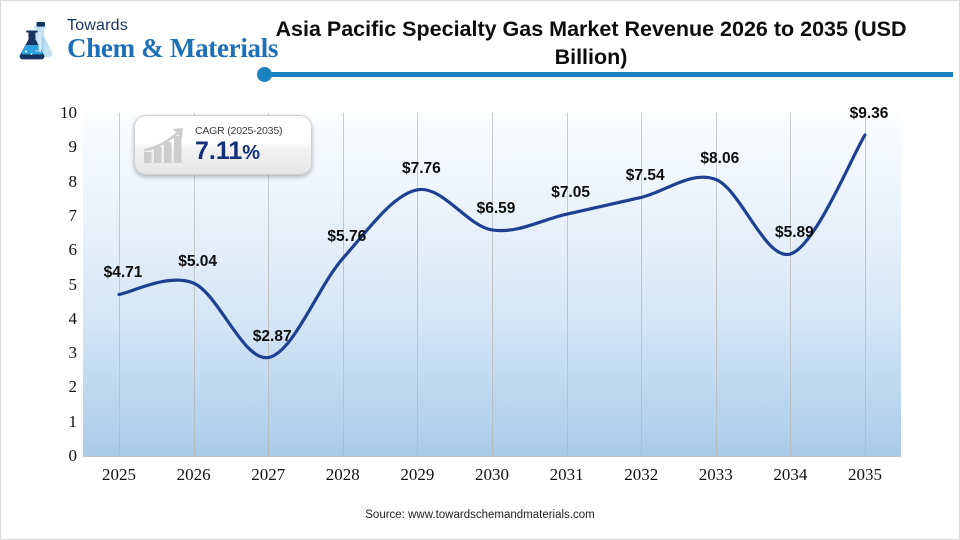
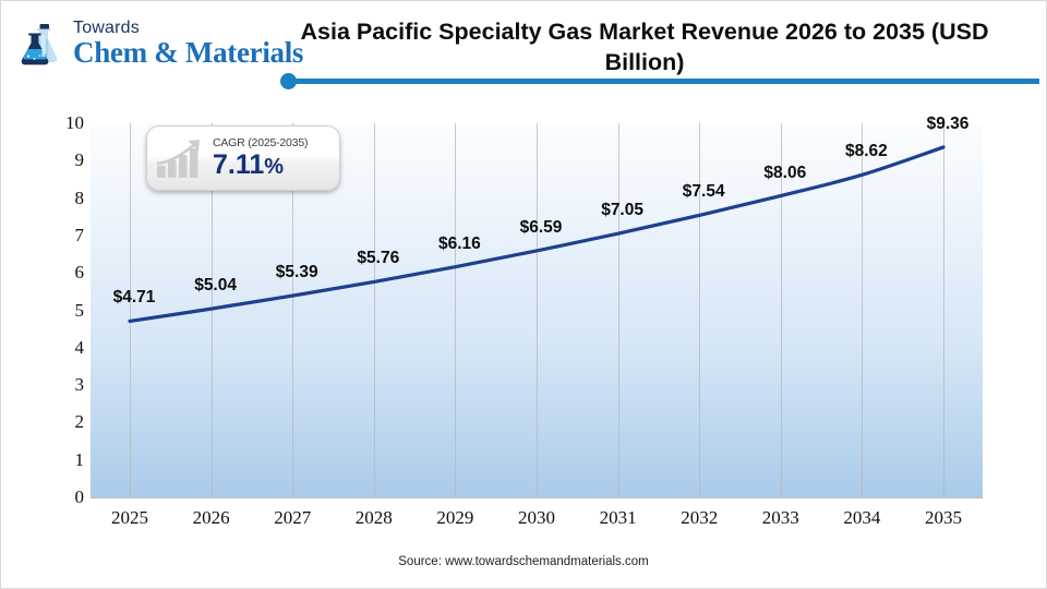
2027: $2.87 -> $5.39
2029: $7.76 -> $6.16
2034: $5.89 -> $8.62
